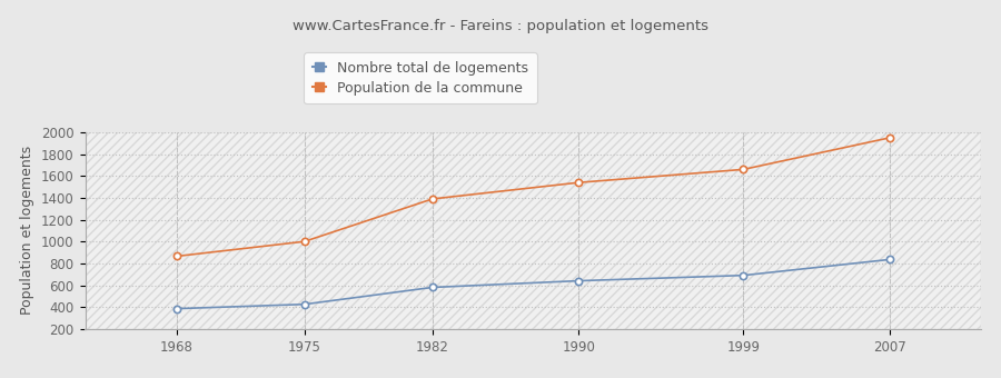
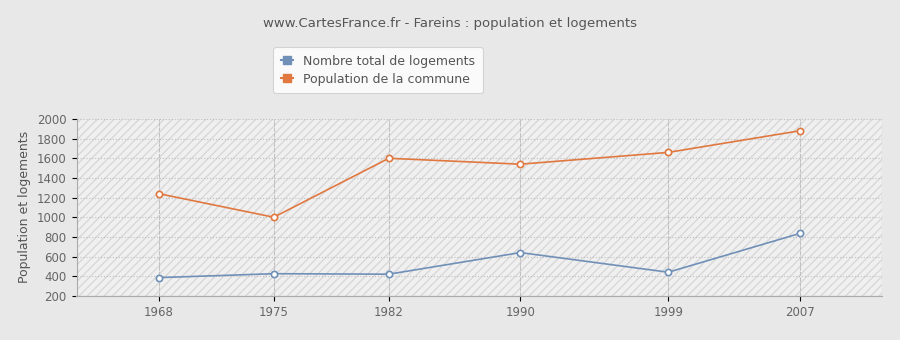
Population de la commune/1968: 860 -> 1240
Nombre total de logements/1982: 580 -> 420
Population de la commune/1982: 1390 -> 1600
Nombre total de logements/1999: 690 -> 440
Population de la commune/2007: 1950 -> 1880
